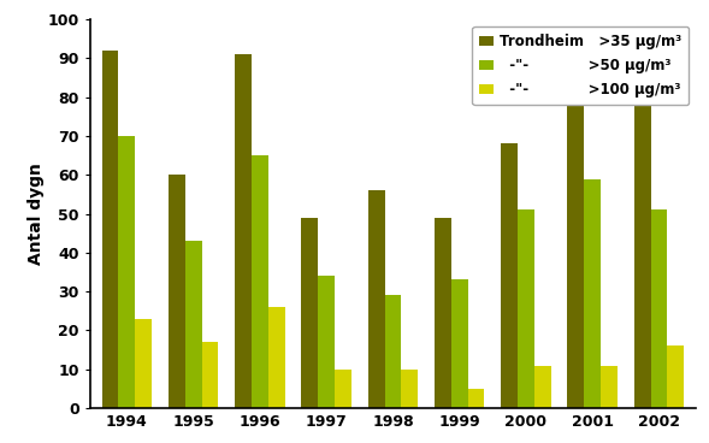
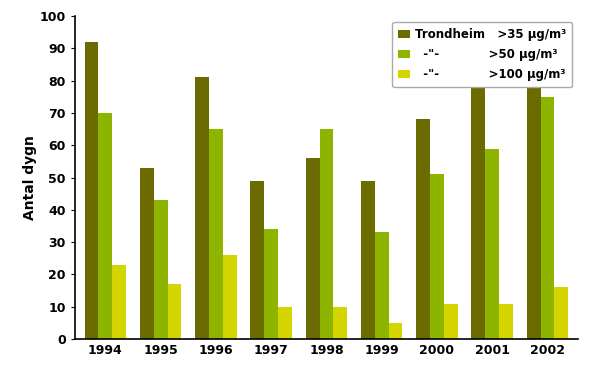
Trondheim >35 μg/m³/1995: 60 -> 53
Trondheim >35 μg/m³/1996: 91 -> 81
-"- >50 μg/m³/1998: 29 -> 65
-"- >50 μg/m³/2002: 51 -> 75
